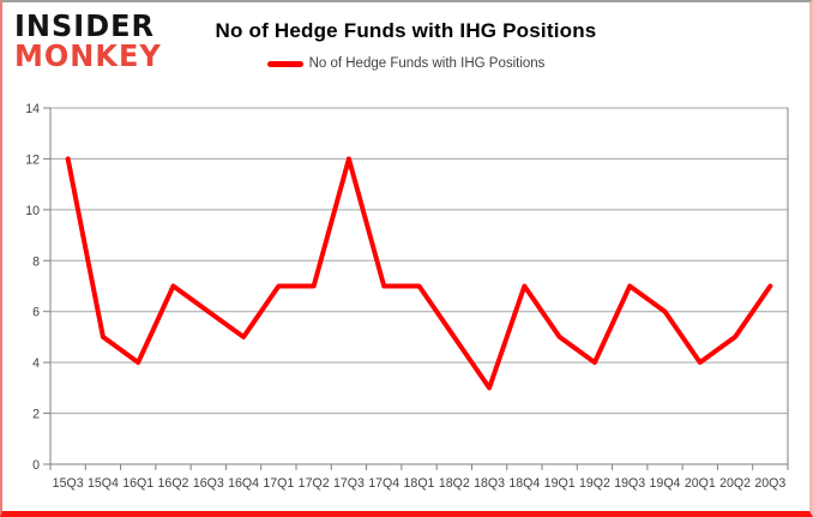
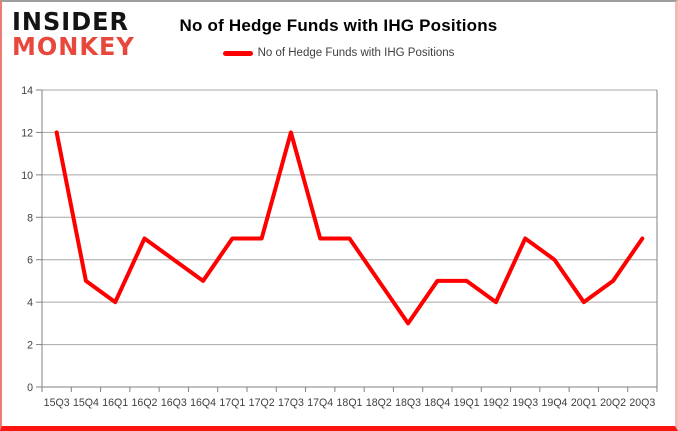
18Q4: 7 -> 5
